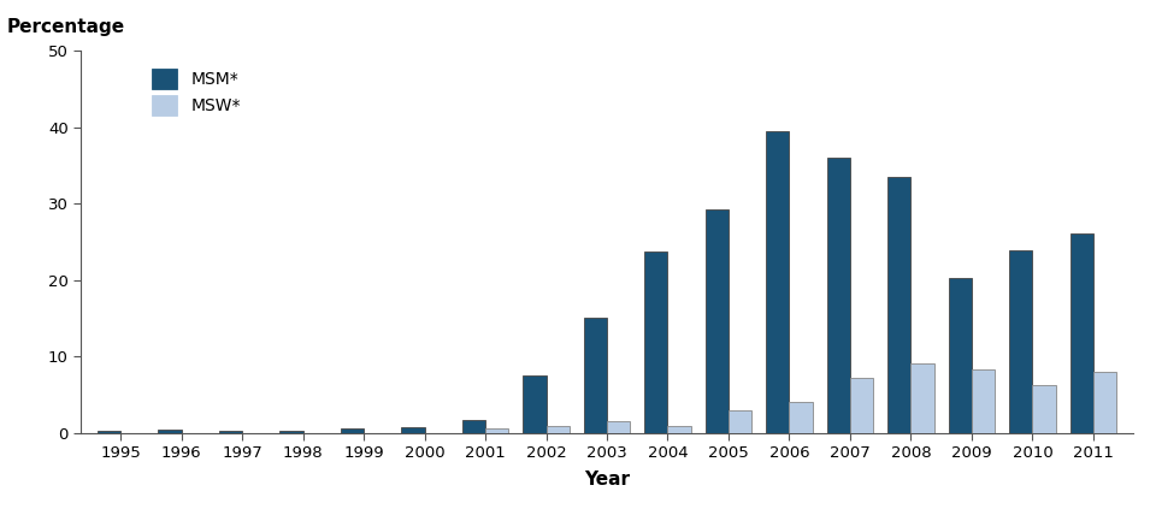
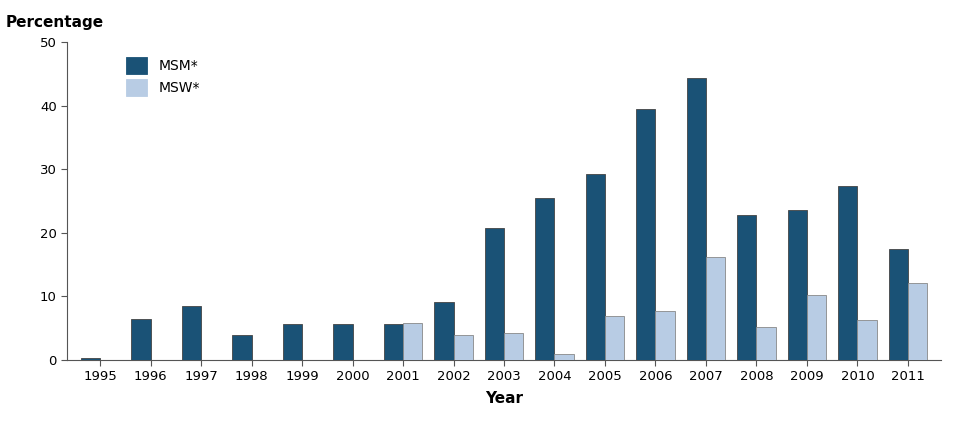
MSM*/1996: 0.4 -> 6.4
MSM*/1997: 0.3 -> 8.4
MSM*/1998: 0.2 -> 3.8
MSM*/1999: 0.5 -> 5.6
MSM*/2000: 0.7 -> 5.6
MSM*/2001: 1.7 -> 5.6
MSW*/2001: 0.5 -> 5.8
MSM*/2002: 7.5 -> 9.0
MSW*/2002: 0.9 -> 3.8
MSM*/2003: 15.0 -> 20.8
MSW*/2003: 1.5 -> 4.2
MSM*/2004: 23.8 -> 25.4
MSW*/2005: 3.0 -> 6.8
MSW*/2006: 4.0 -> 7.6
MSM*/2007: 36.0 -> 44.4
MSW*/2007: 7.2 -> 16.2
MSM*/2008: 33.5 -> 22.8
MSW*/2008: 9.0 -> 5.2
MSM*/2009: 20.3 -> 23.6
MSW*/2009: 8.3 -> 10.2
MSM*/2010: 23.9 -> 27.4
MSM*/2011: 26.1 -> 17.4
MSW*/2011: 7.9 -> 12.0
